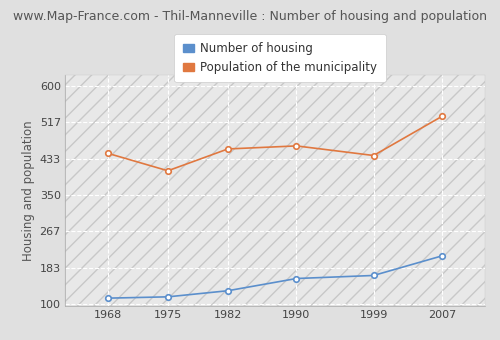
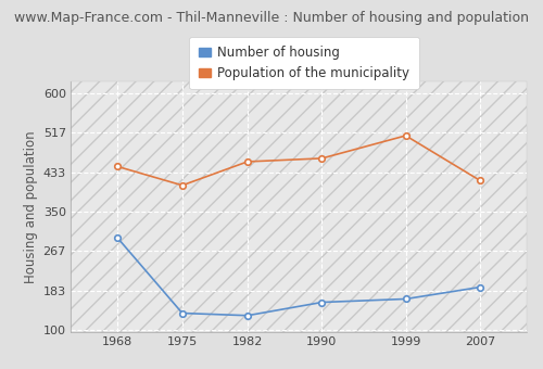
Number of housing/1968: 113 -> 295
Number of housing/1975: 116 -> 135
Population of the municipality/1999: 440 -> 510
Number of housing/2007: 210 -> 190
Population of the municipality/2007: 530 -> 415
